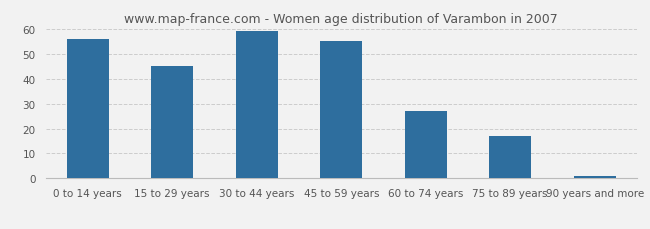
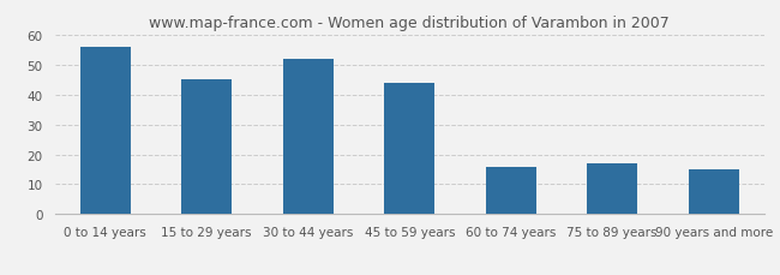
30 to 44 years: 59 -> 52
45 to 59 years: 55 -> 44
60 to 74 years: 27 -> 16
90 years and more: 1 -> 15
